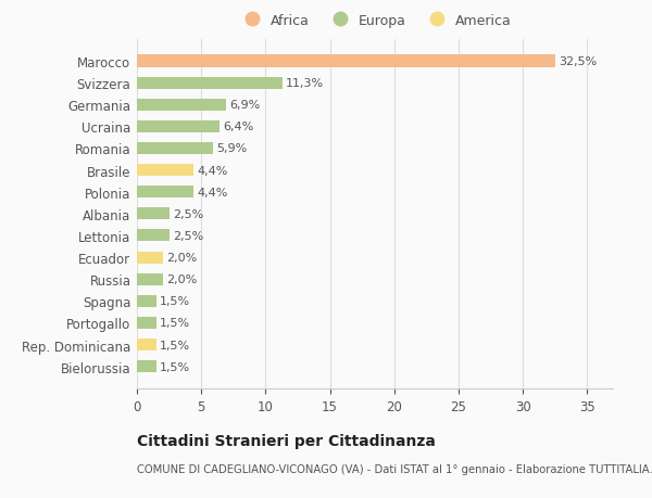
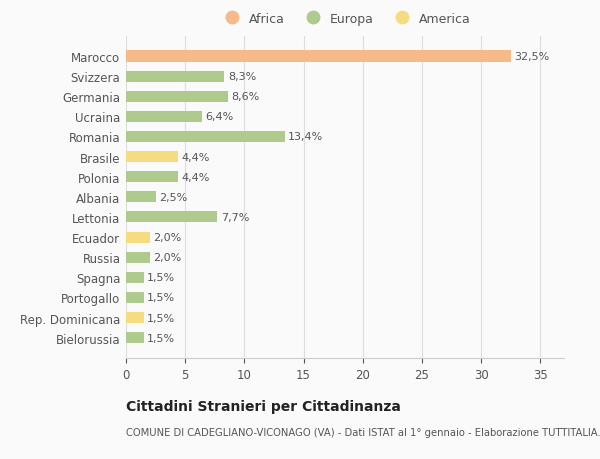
Svizzera: 11,3% -> 8,3%
Germania: 6,9% -> 8,6%
Romania: 5,9% -> 13,4%
Lettonia: 2,5% -> 7,7%
